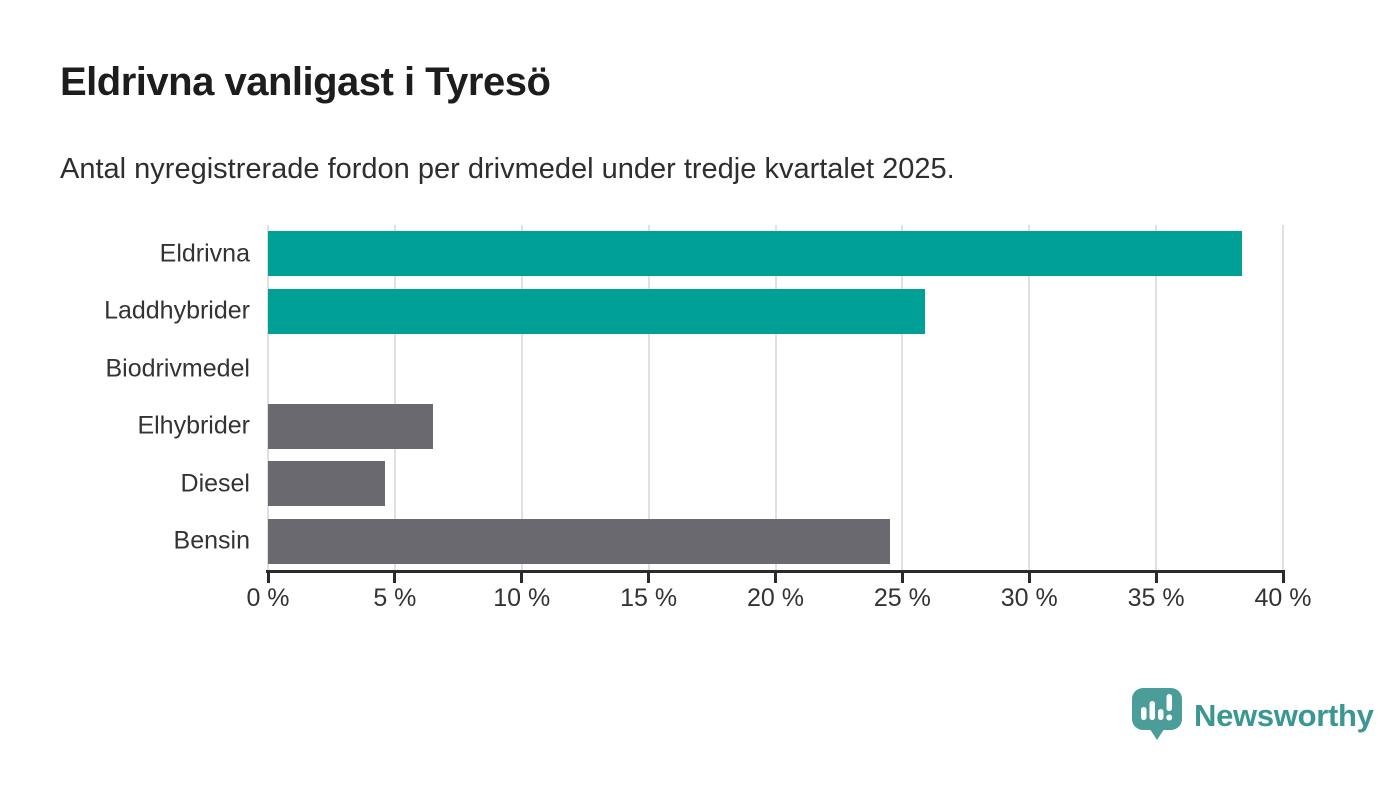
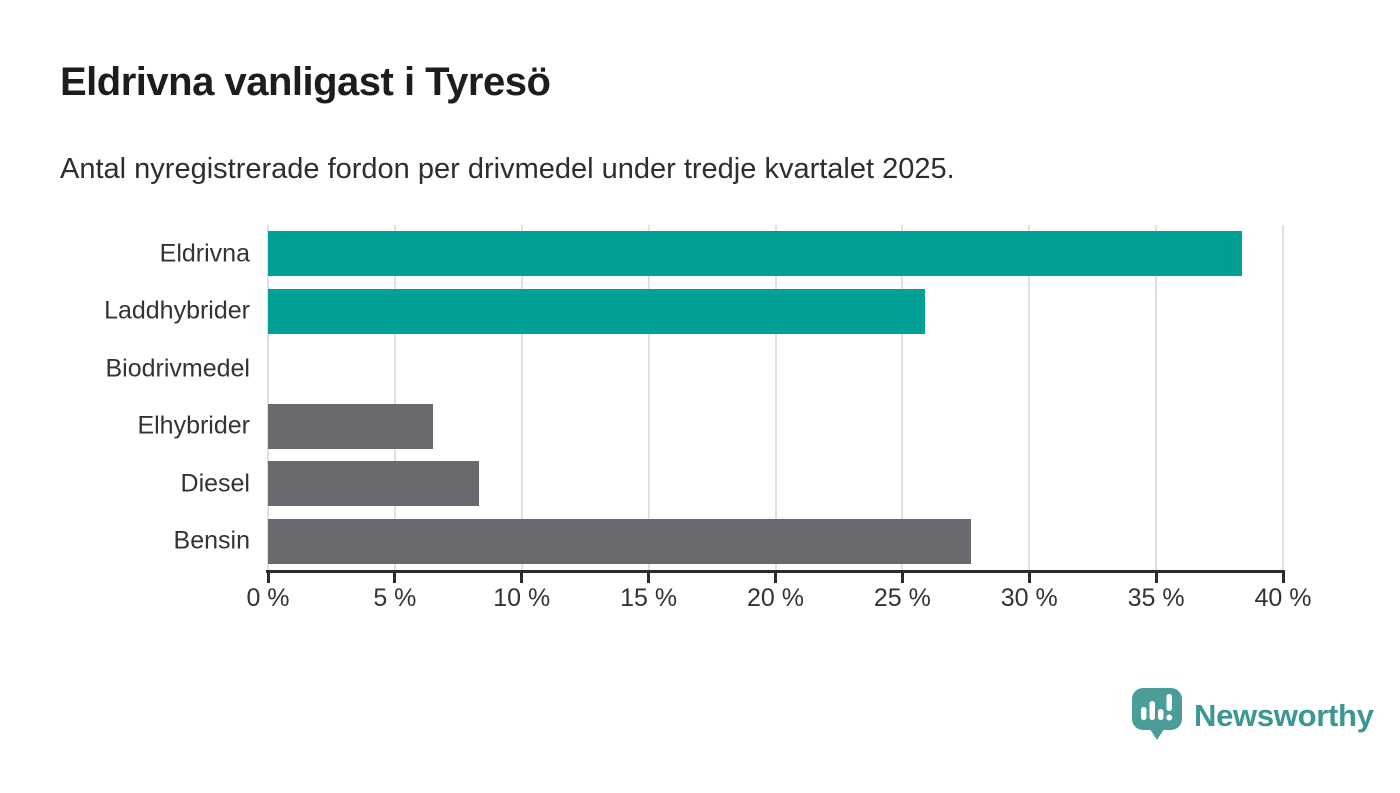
Diesel: 4.6% -> 8.3%
Bensin: 24.5% -> 27.7%
